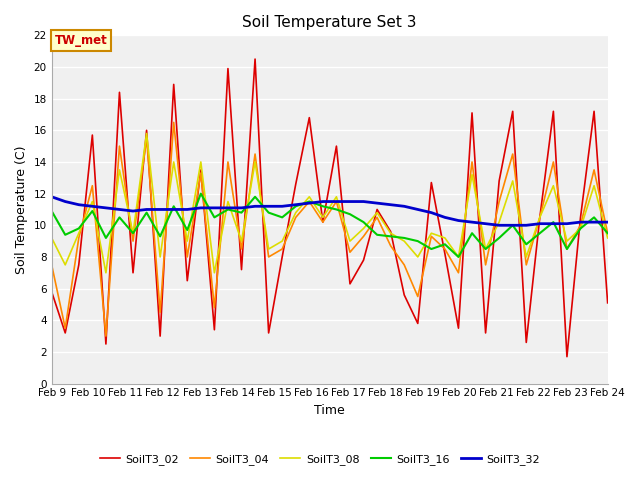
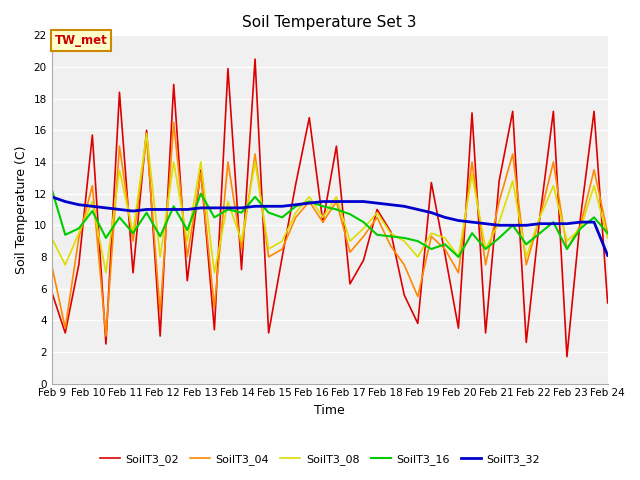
SoilT3_16/Feb 9: 10.9 -> 12.3
SoilT3_32/Feb 24: 10.2 -> 8.1
